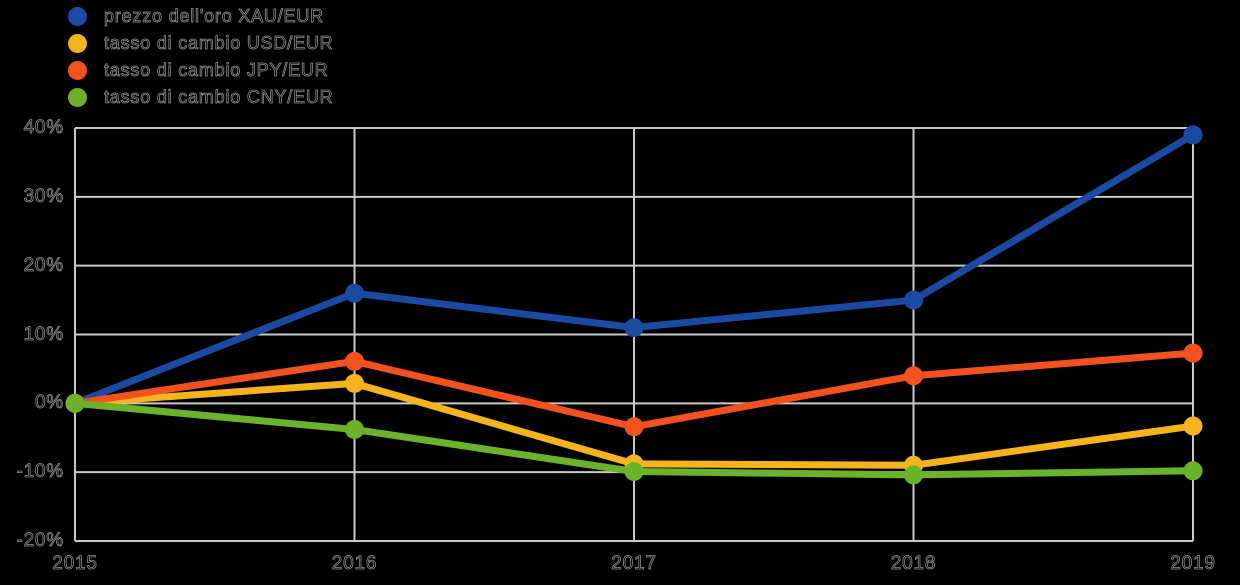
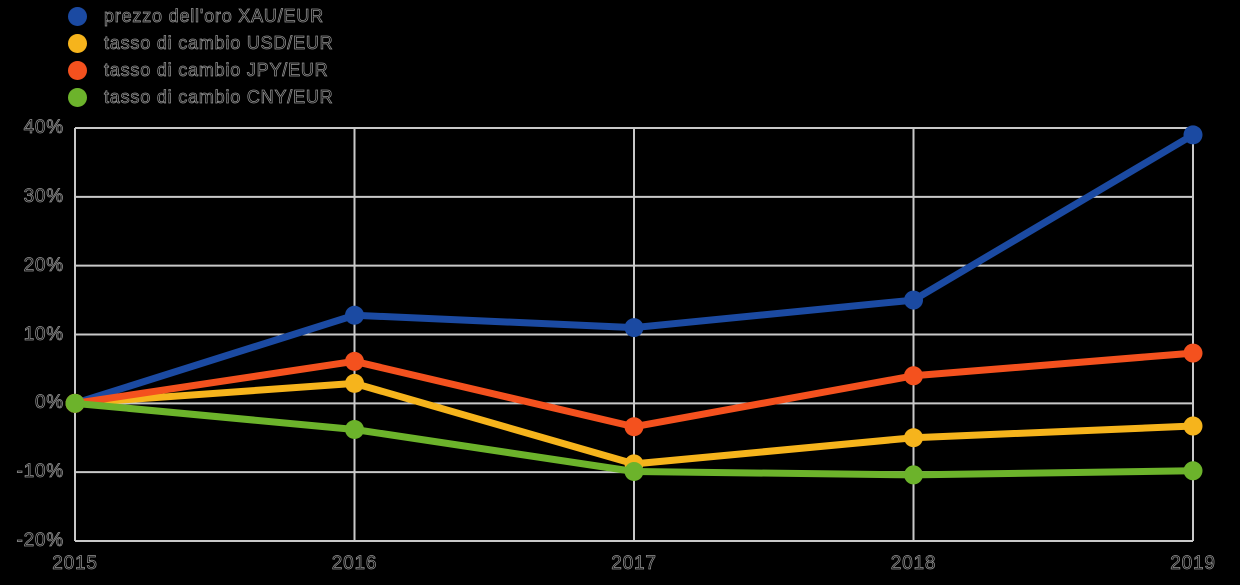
prezzo dell'oro XAU/EUR/2016: 16% -> 13%
tasso di cambio USD/EUR/2018: -9% -> -5%
